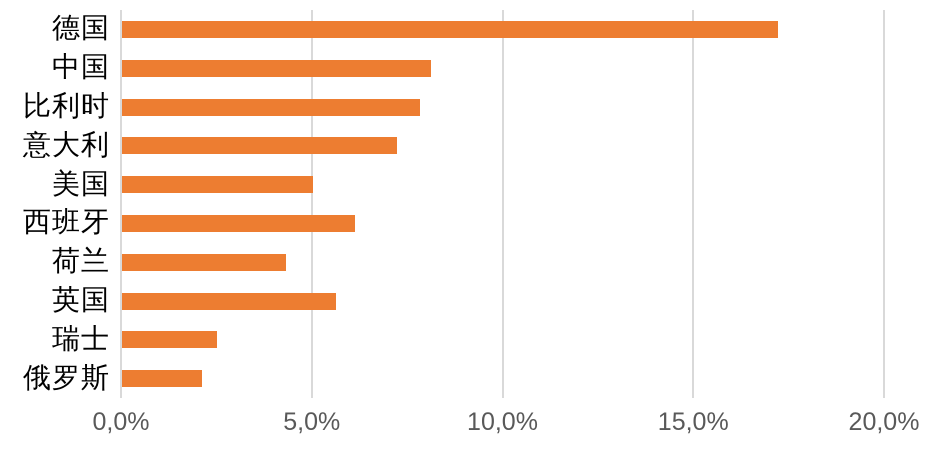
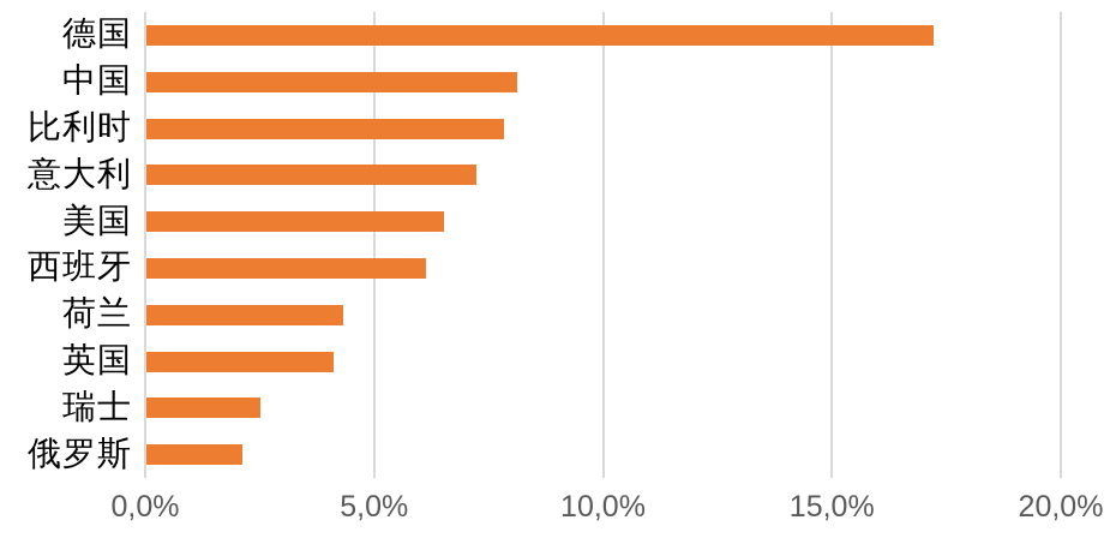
美国: 5,0% -> 6,5%
英国: 5,6% -> 4,1%
